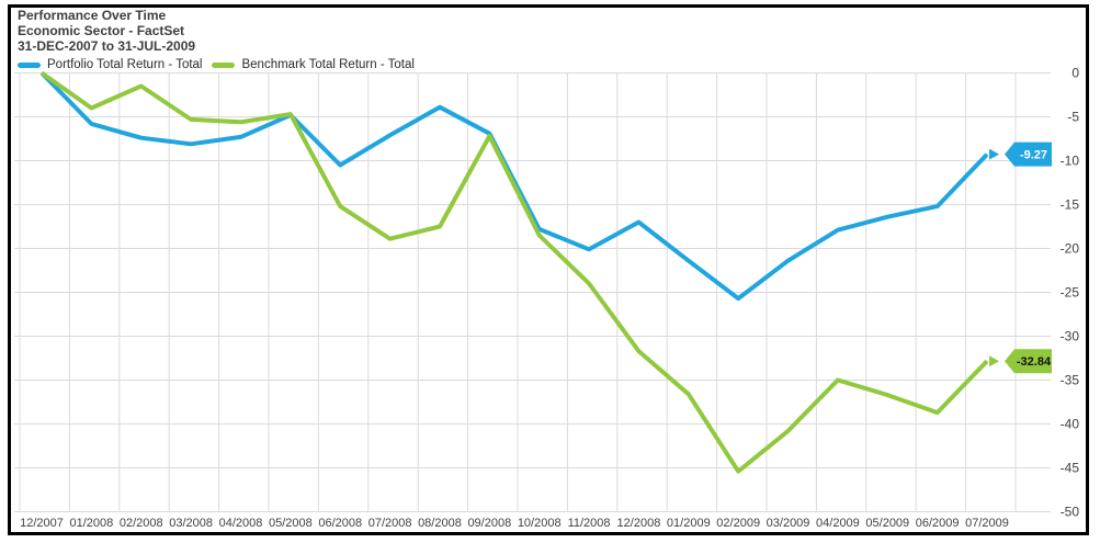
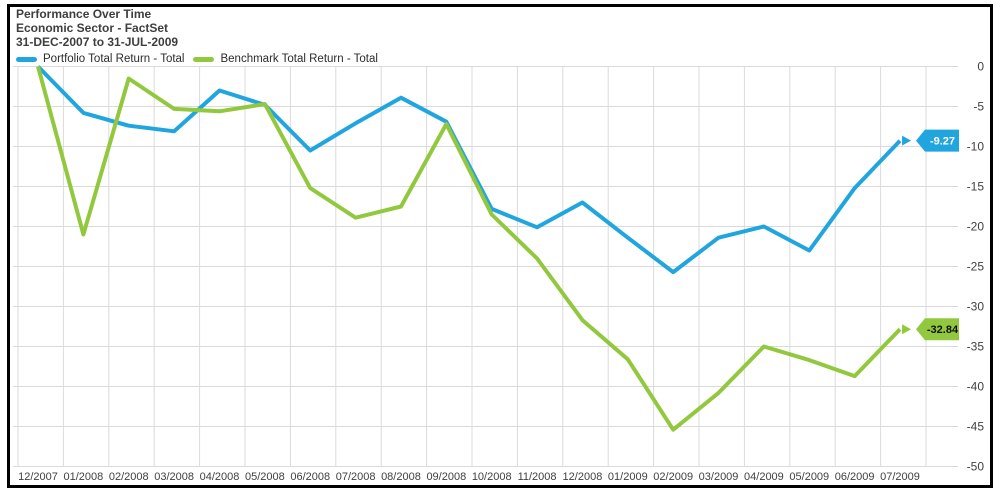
Benchmark Total Return - Total/01/2008: -4 -> -21
Portfolio Total Return - Total/04/2008: -7 -> -3
Portfolio Total Return - Total/04/2009: -18 -> -20
Portfolio Total Return - Total/05/2009: -16 -> -23
